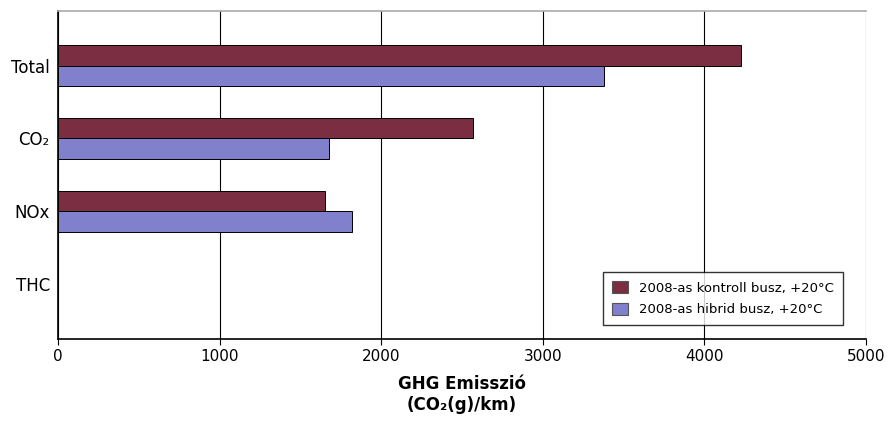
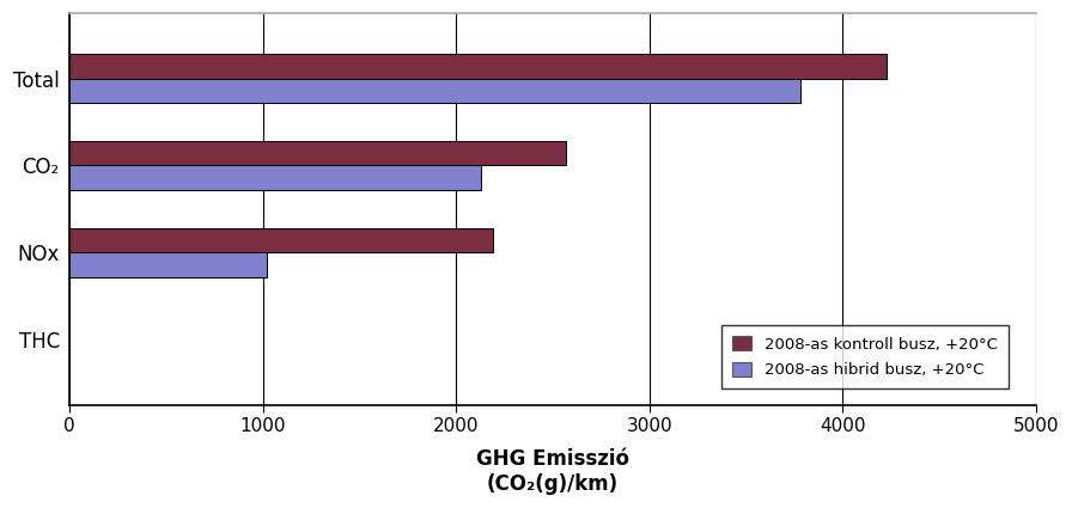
2008-as hibrid busz, +20°C/Total: 3380 -> 3780
2008-as hibrid busz, +20°C/CO₂: 1680 -> 2130
2008-as kontroll busz, +20°C/NOx: 1650 -> 2190
2008-as hibrid busz, +20°C/NOx: 1820 -> 1020
